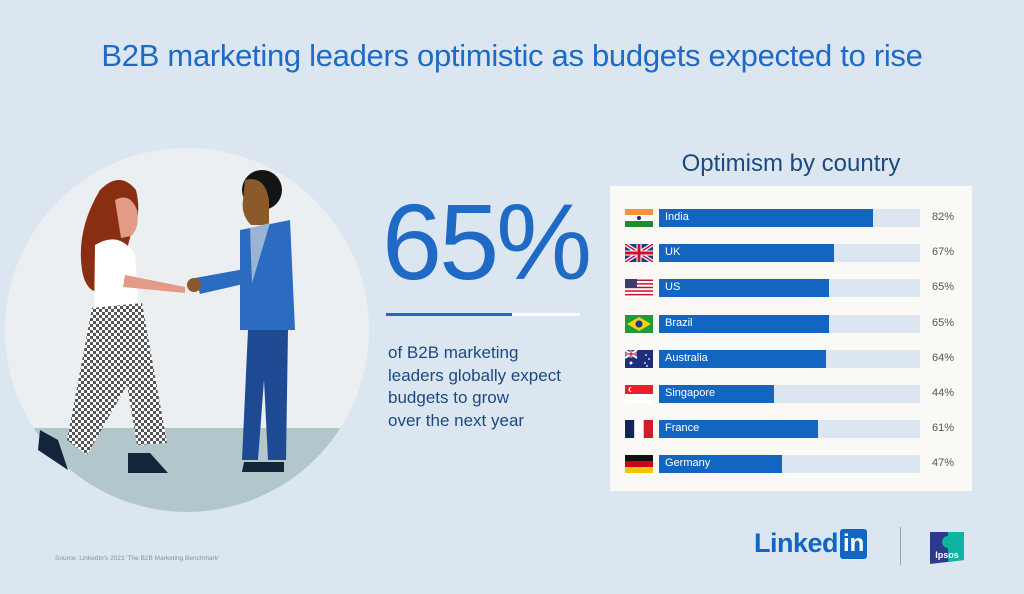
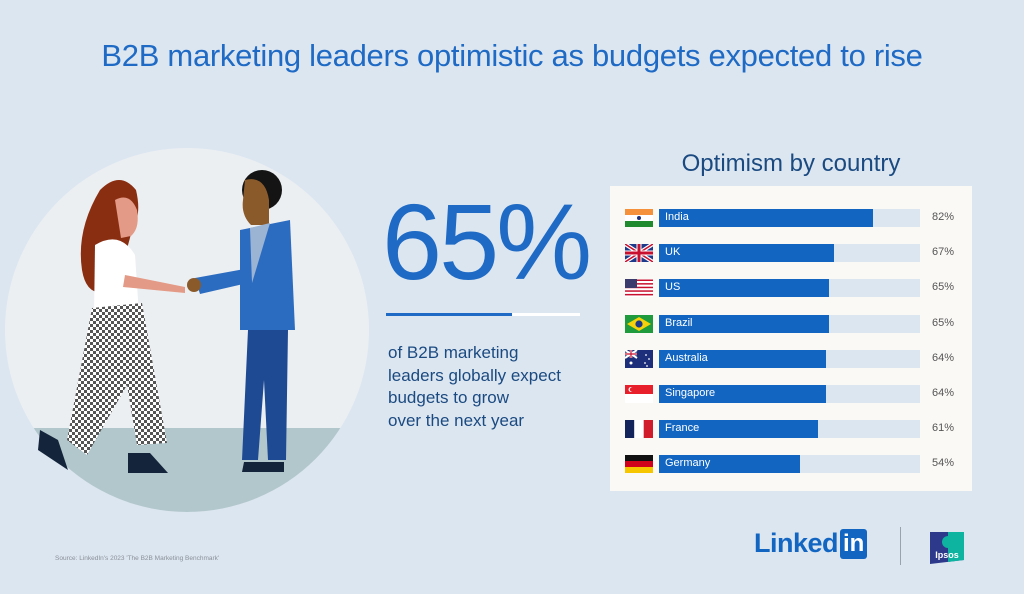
Singapore: 44% -> 64%
Germany: 47% -> 54%
